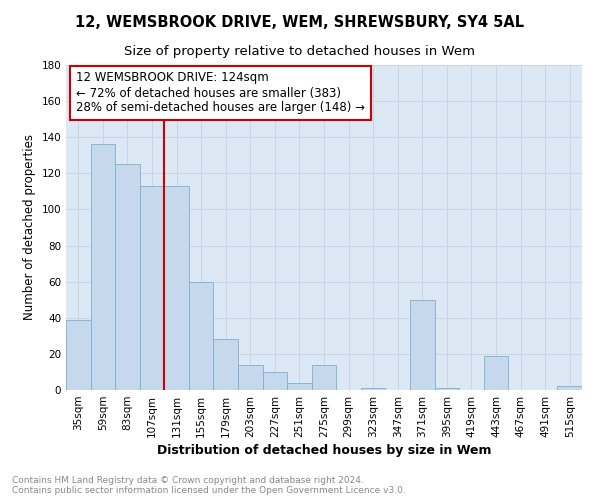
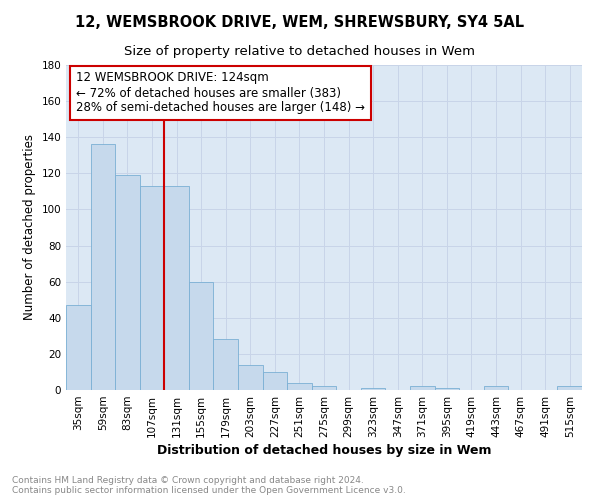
35sqm: 39 -> 47
83sqm: 125 -> 119
275sqm: 14 -> 2
371sqm: 50 -> 2
443sqm: 19 -> 2
